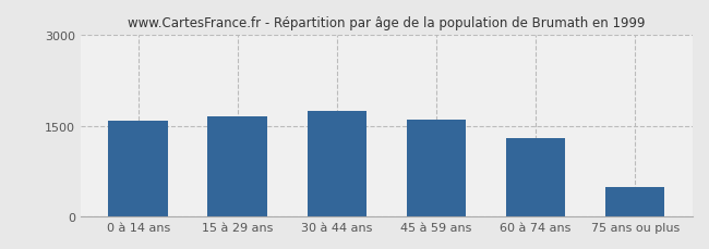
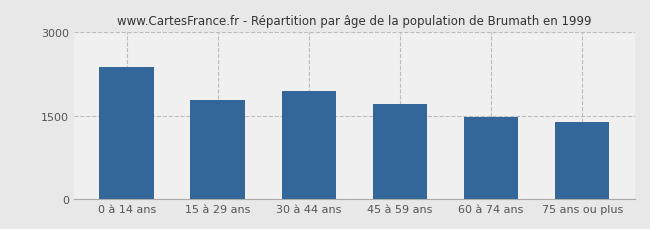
0 à 14 ans: 1580 -> 2380
15 à 29 ans: 1650 -> 1780
30 à 44 ans: 1750 -> 1940
45 à 59 ans: 1610 -> 1720
60 à 74 ans: 1300 -> 1480
75 ans ou plus: 480 -> 1380
